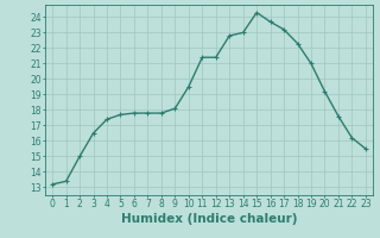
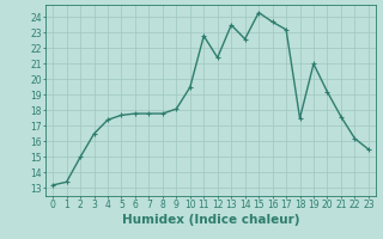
11: 21.4 -> 22.8
13: 22.8 -> 23.5
14: 23.0 -> 22.6
18: 22.3 -> 17.5
